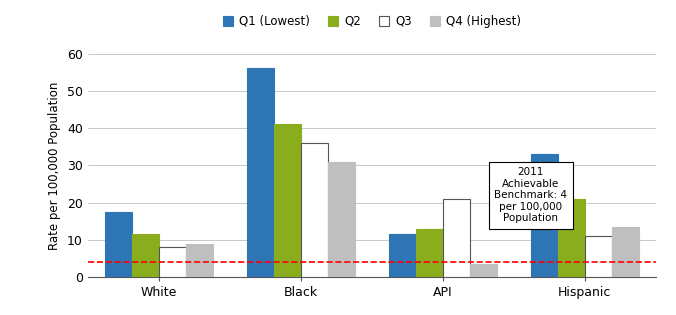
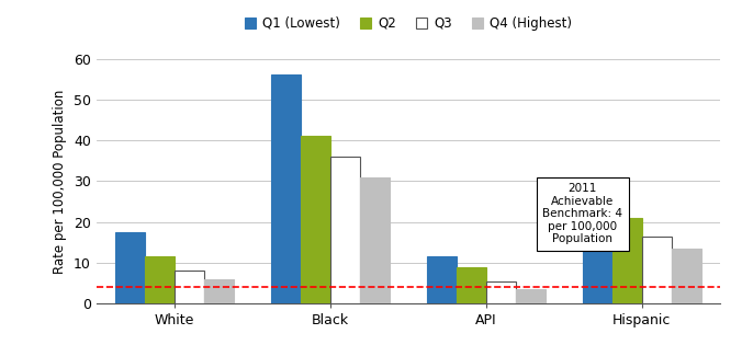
Q4 (Highest)/White: 9.0 -> 6.0
Q2/API: 13.0 -> 9.0
Q3/API: 21.0 -> 5.5
Q1 (Lowest)/Hispanic: 33.0 -> 30.0
Q3/Hispanic: 11.0 -> 16.5
